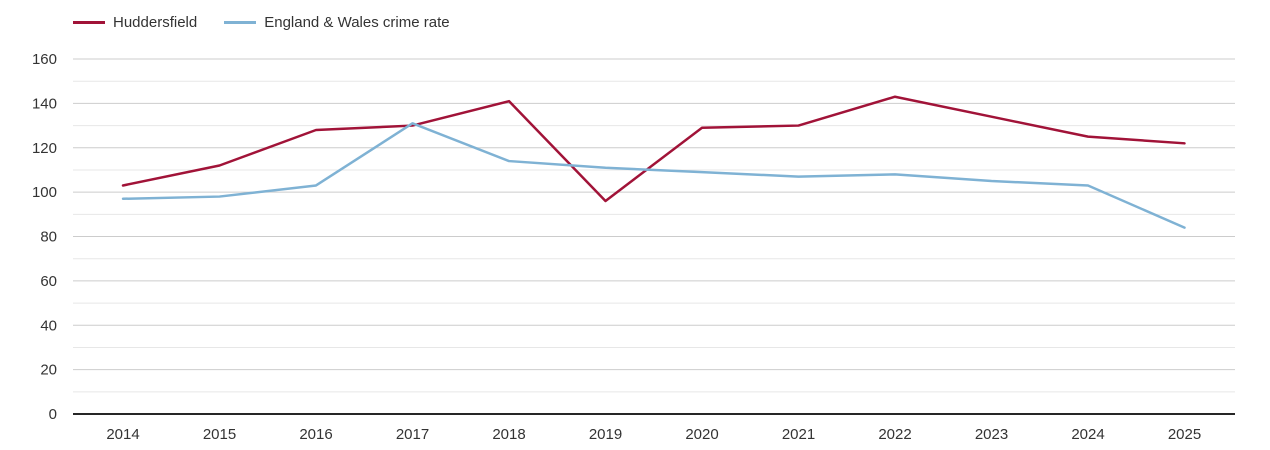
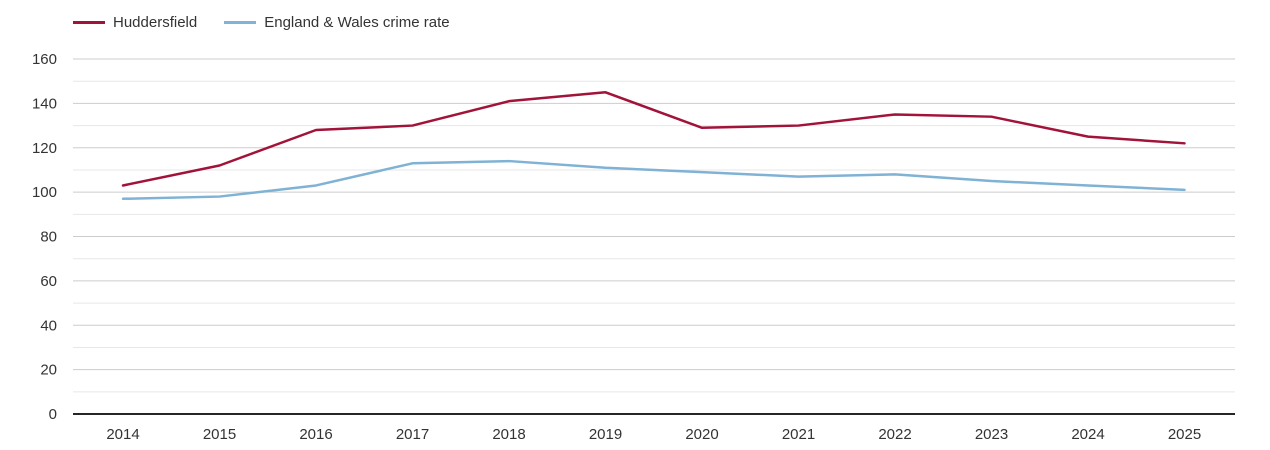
England & Wales crime rate/2017: 131 -> 113
Huddersfield/2019: 96 -> 145
Huddersfield/2022: 143 -> 135
England & Wales crime rate/2025: 84 -> 101
